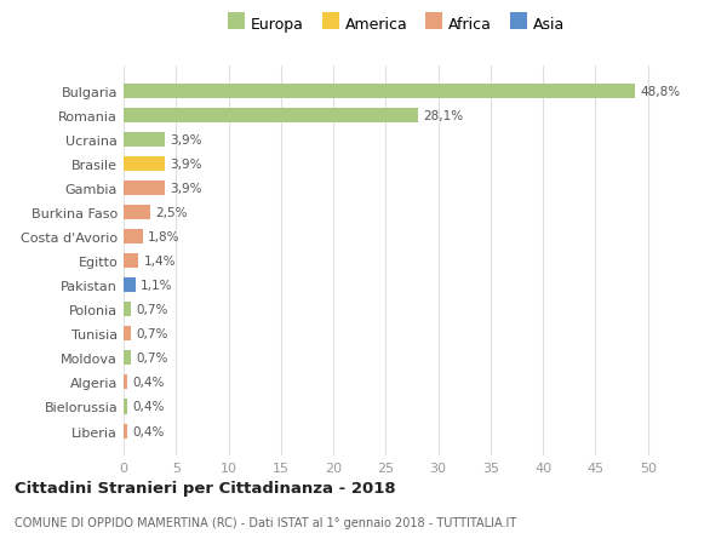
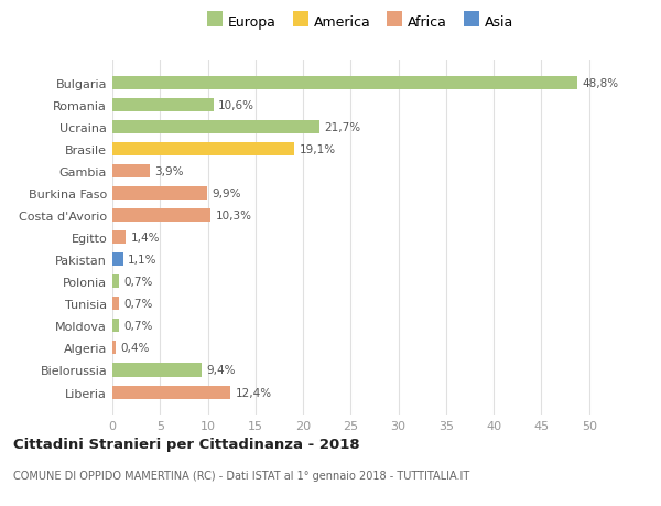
Romania: 28,1% -> 10,6%
Ucraina: 3,9% -> 21,7%
Brasile: 3,9% -> 19,1%
Burkina Faso: 2,5% -> 9,9%
Costa d'Avorio: 1,8% -> 10,3%
Bielorussia: 0,4% -> 9,4%
Liberia: 0,4% -> 12,4%
